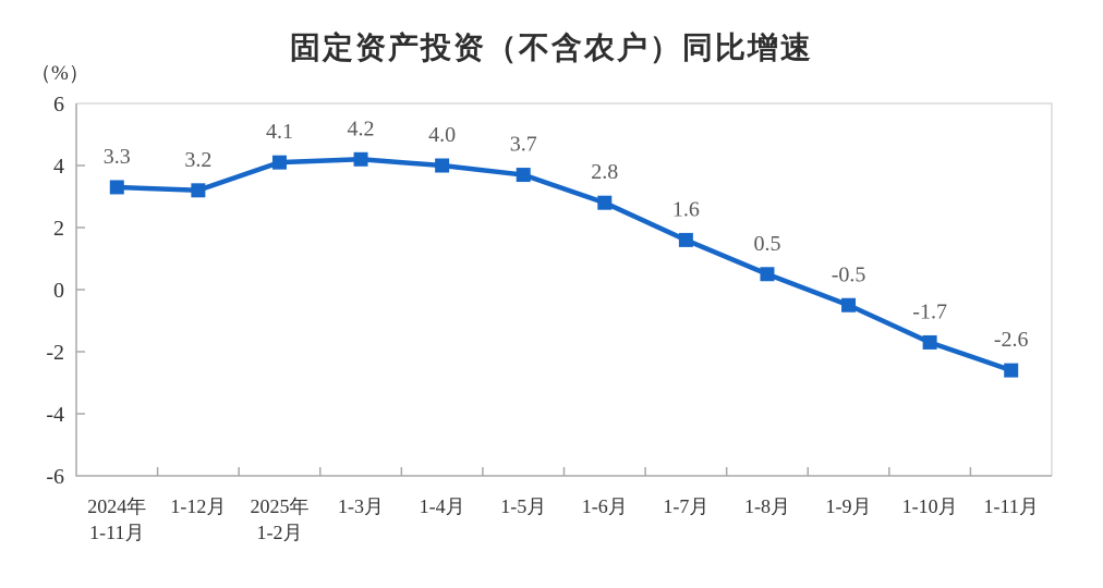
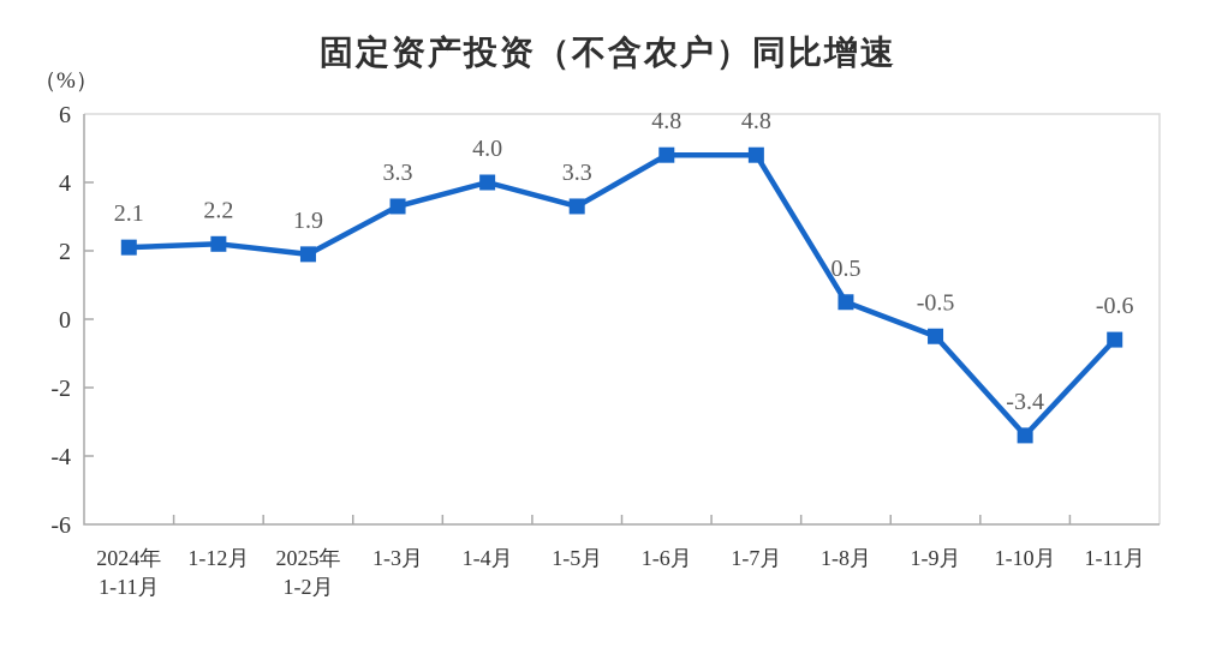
2024年 1-11月: 3.3 -> 2.1
1-12月: 3.2 -> 2.2
2025年 1-2月: 4.1 -> 1.9
1-3月: 4.2 -> 3.3
1-5月: 3.7 -> 3.3
1-6月: 2.8 -> 4.8
1-7月: 1.6 -> 4.8
1-10月: -1.7 -> -3.4
1-11月: -2.6 -> -0.6
